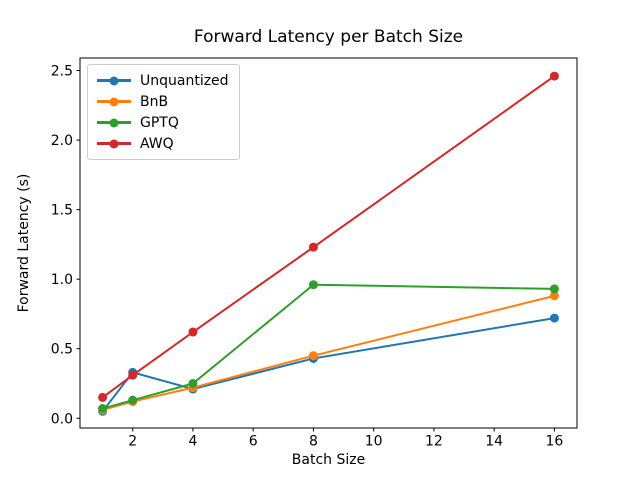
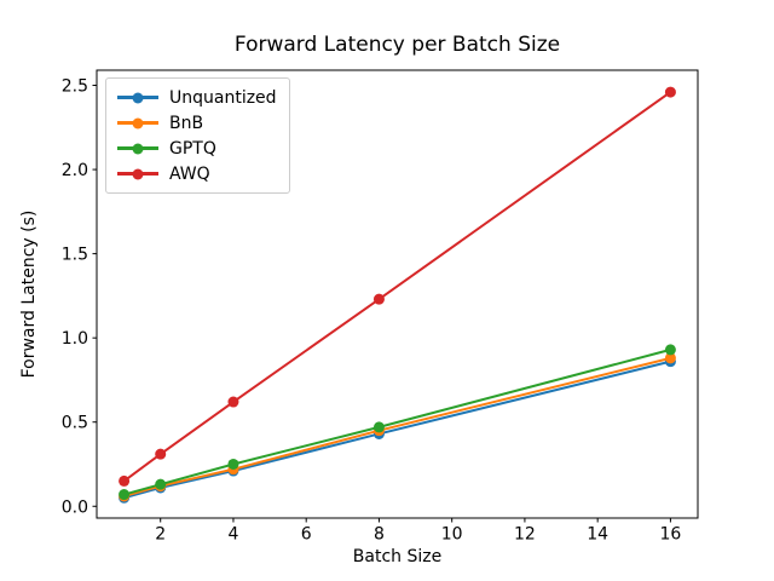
Unquantized/2: 0.33 -> 0.11
GPTQ/8: 0.96 -> 0.47
Unquantized/16: 0.72 -> 0.86
